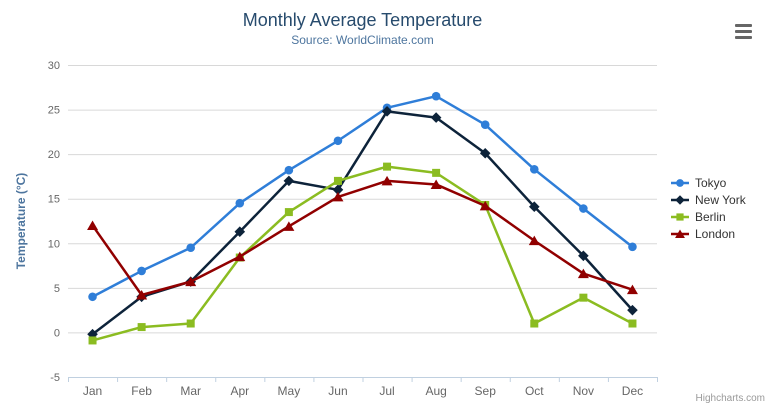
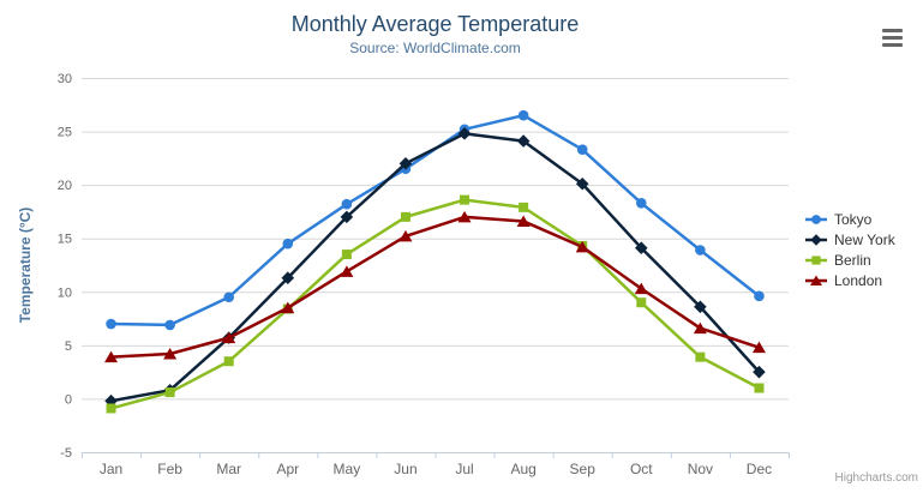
Tokyo/Jan: 4 -> 7
London/Jan: 12 -> 4
New York/Feb: 4 -> 1
Berlin/Mar: 1 -> 4
New York/Jun: 16 -> 22
Berlin/Oct: 1 -> 9
